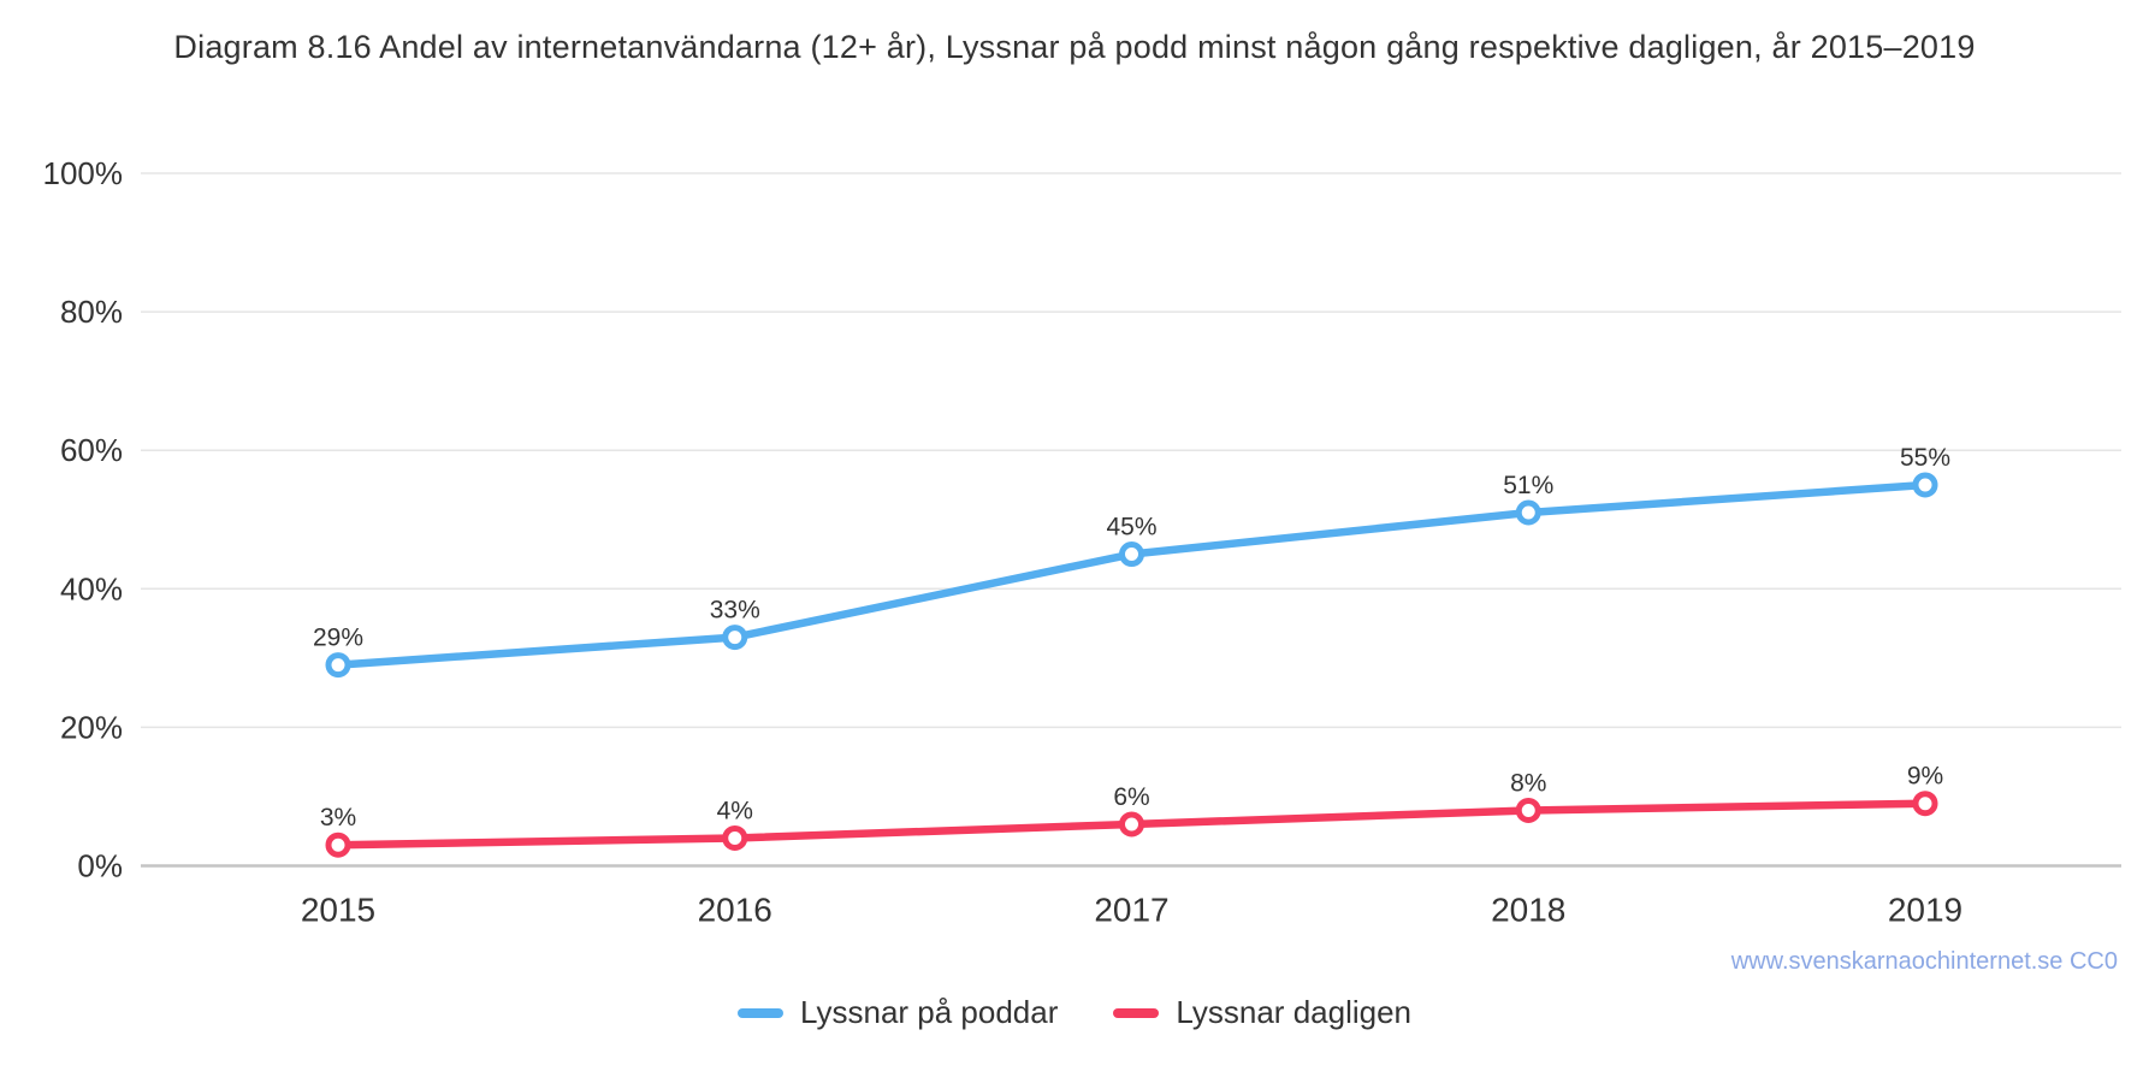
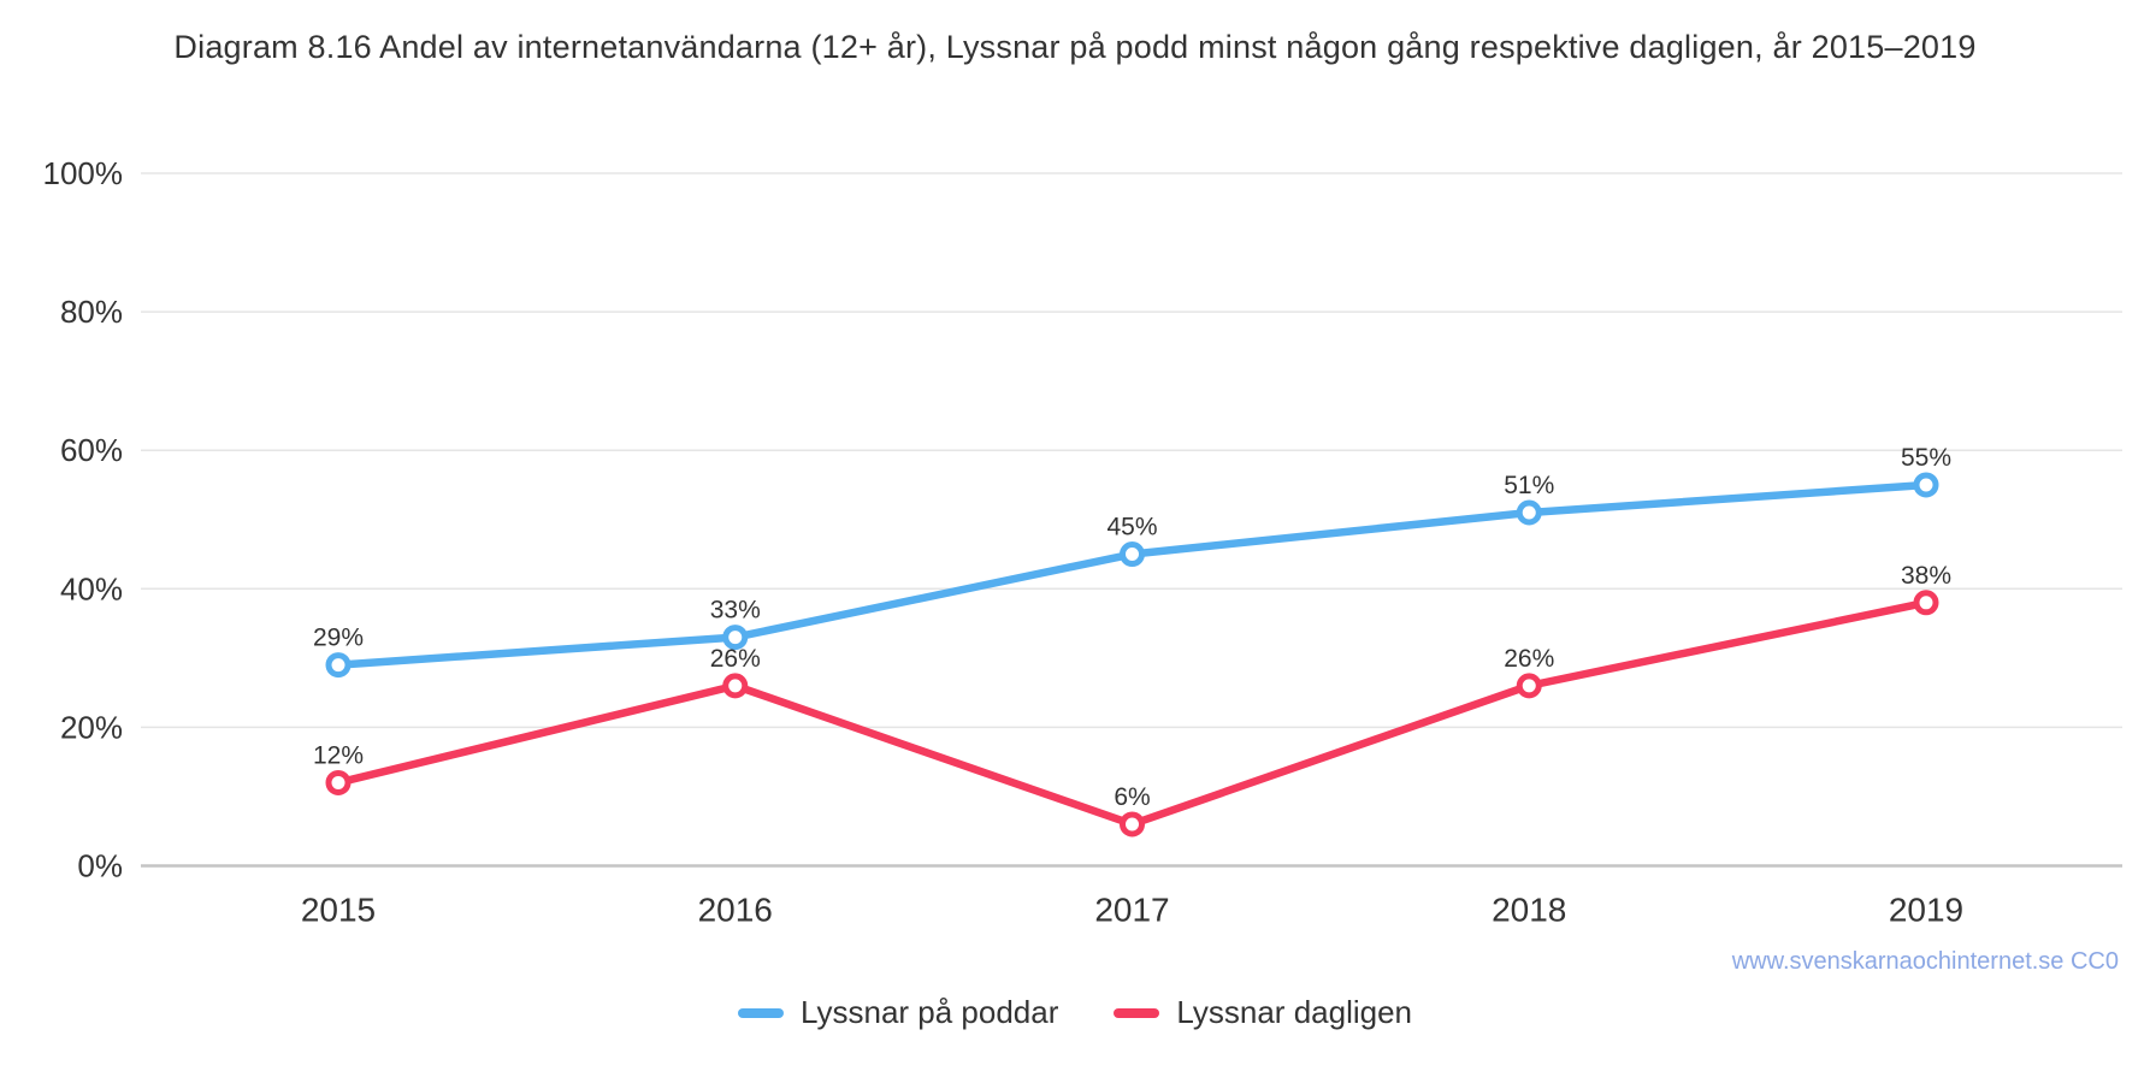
Lyssnar dagligen/2015: 3% -> 12%
Lyssnar dagligen/2016: 4% -> 26%
Lyssnar dagligen/2018: 8% -> 26%
Lyssnar dagligen/2019: 9% -> 38%
